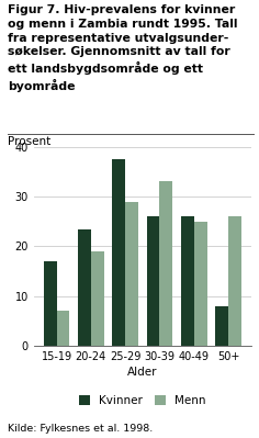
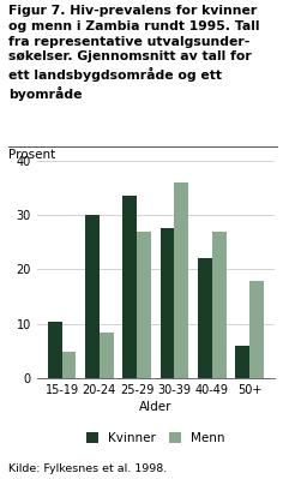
Kvinner/15-19: 17.0 -> 10.5
Menn/15-19: 7.0 -> 5.0
Kvinner/20-24: 23.5 -> 30.0
Menn/20-24: 19.0 -> 8.5
Kvinner/25-29: 37.5 -> 33.5
Menn/25-29: 29.0 -> 27.0
Kvinner/30-39: 26.0 -> 27.5
Menn/30-39: 33.0 -> 36.0
Kvinner/40-49: 26.0 -> 22.0
Menn/40-49: 25.0 -> 27.0
Kvinner/50+: 8.0 -> 6.0
Menn/50+: 26.0 -> 18.0
